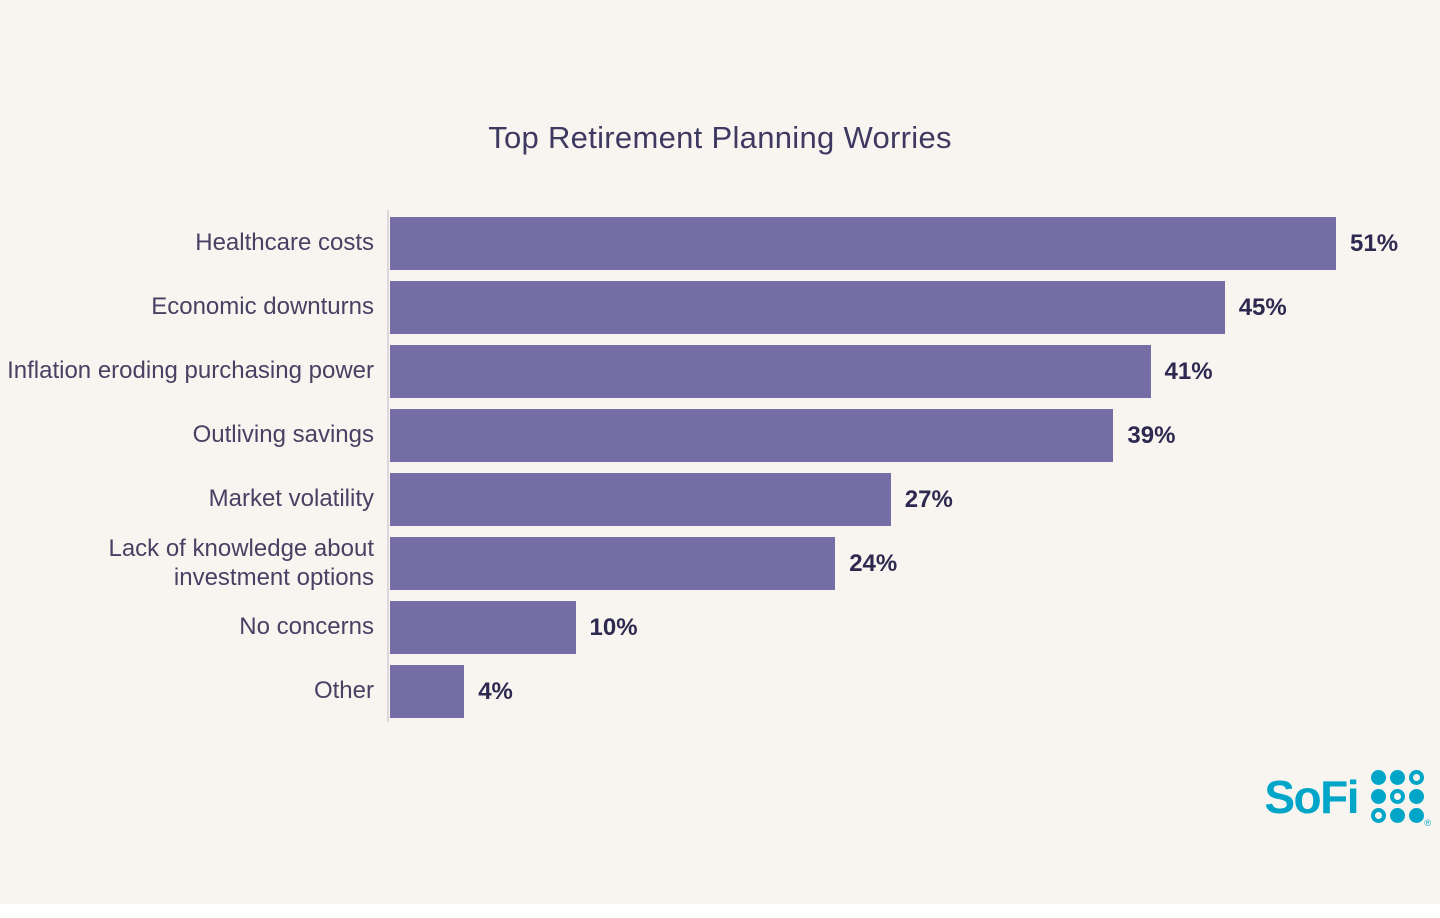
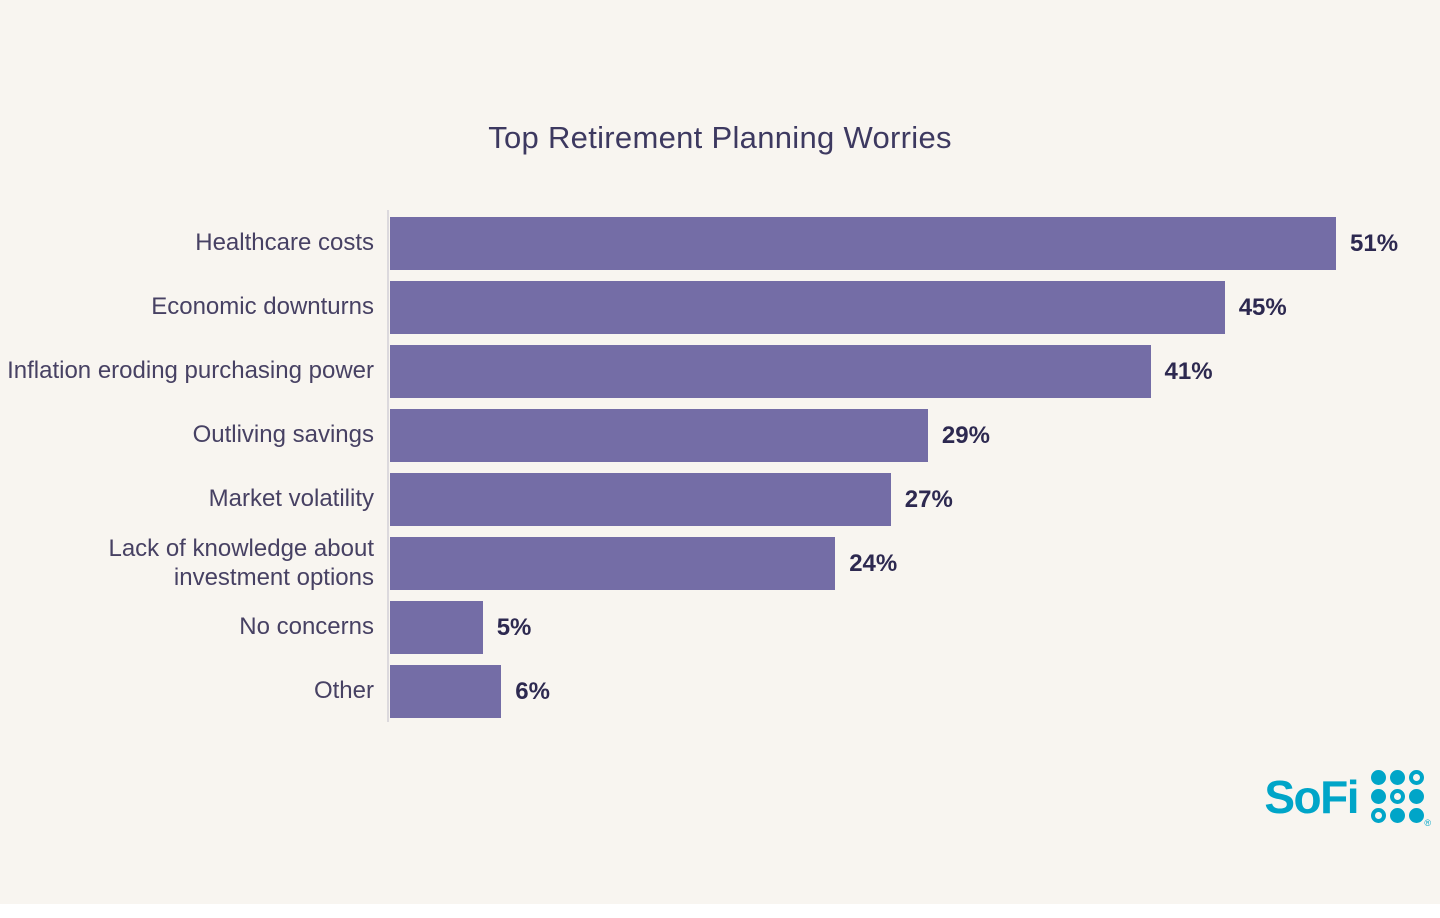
Outliving savings: 39% -> 29%
No concerns: 10% -> 5%
Other: 4% -> 6%
